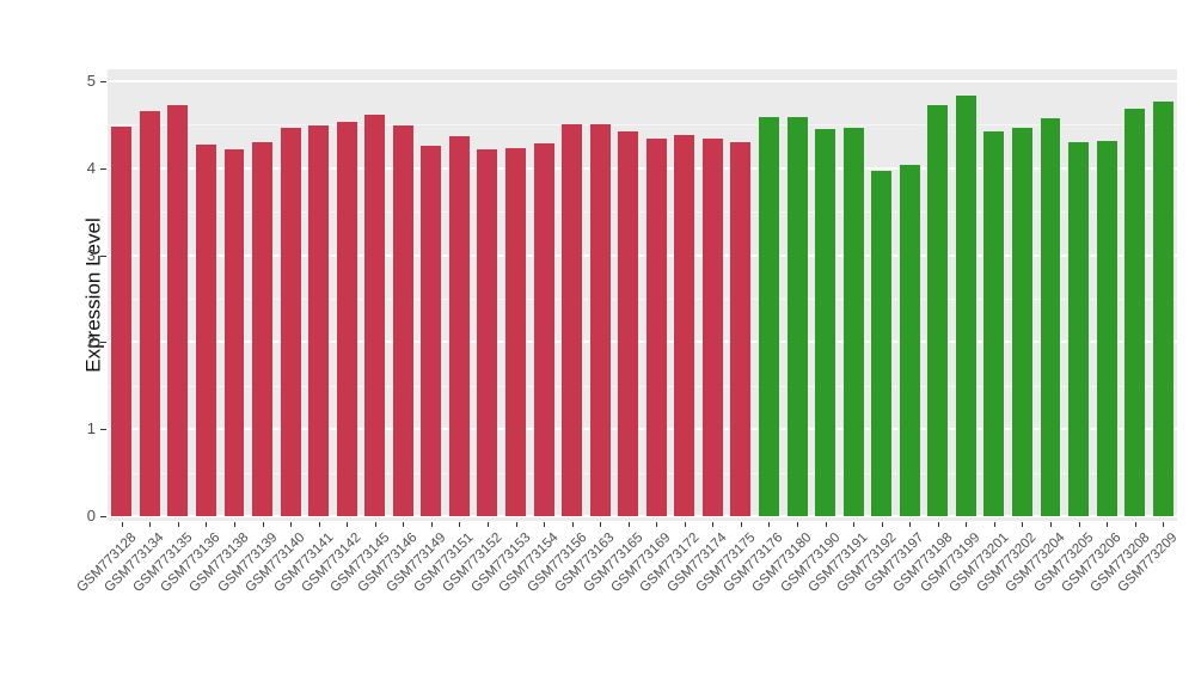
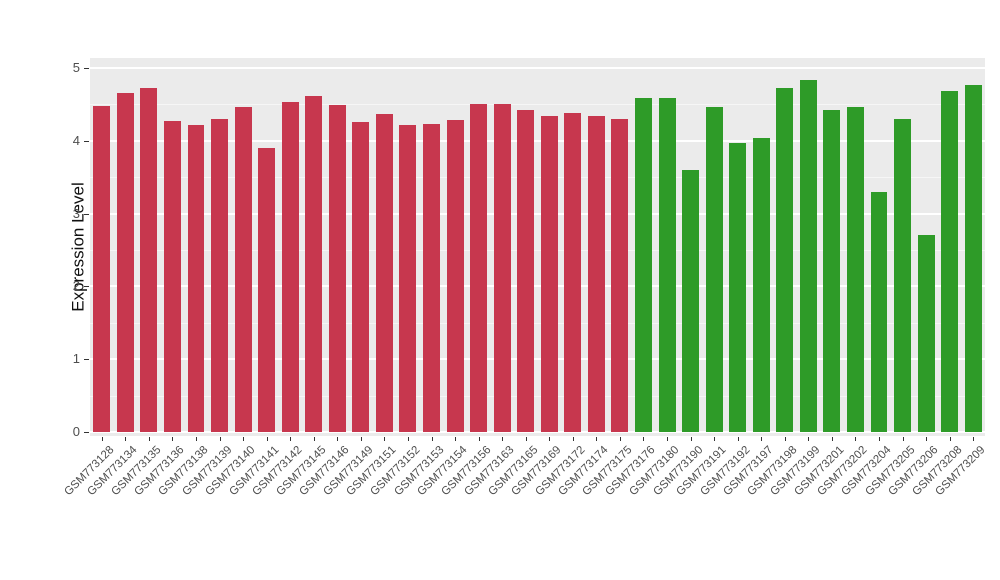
GSM773141: 4.5 -> 3.9
GSM773190: 4.5 -> 3.6
GSM773204: 4.6 -> 3.3
GSM773206: 4.3 -> 2.7
